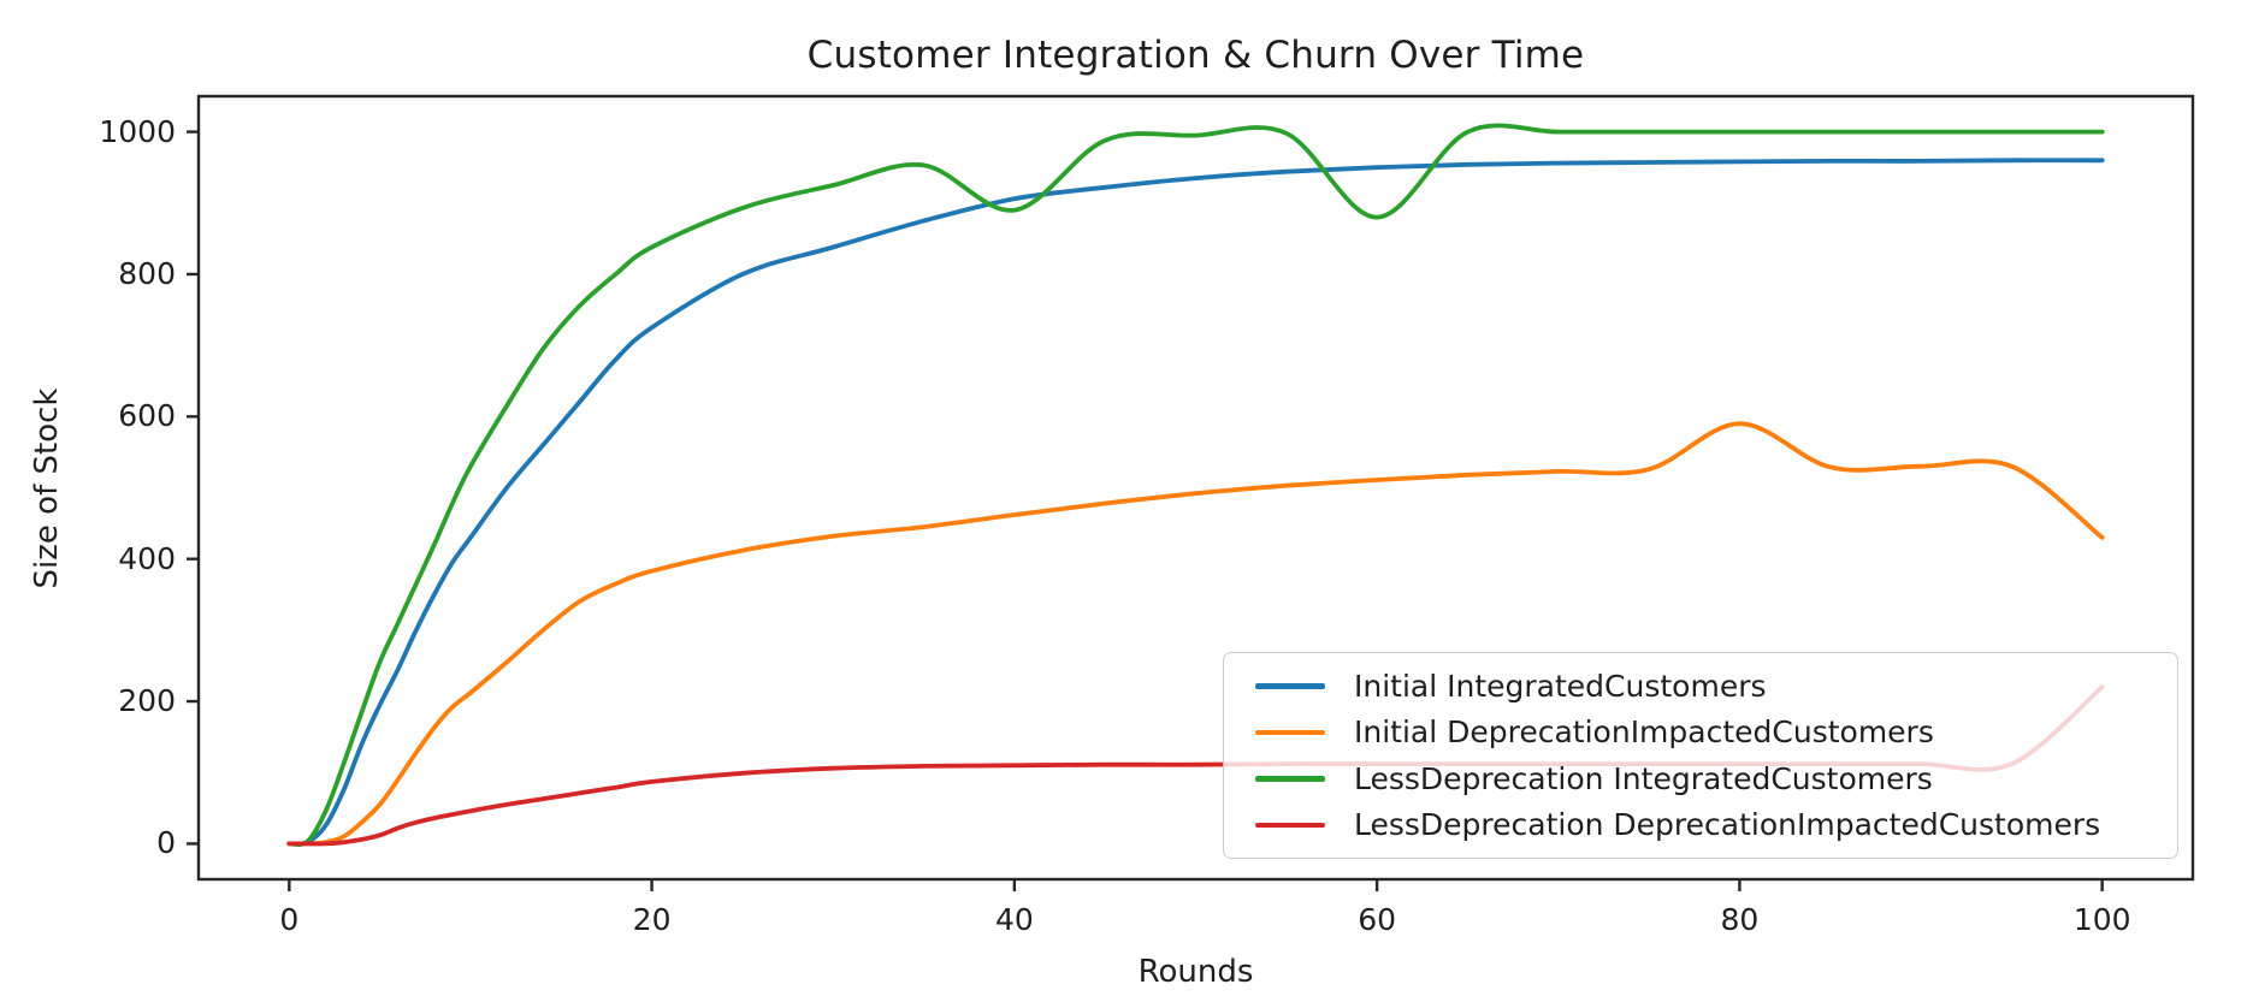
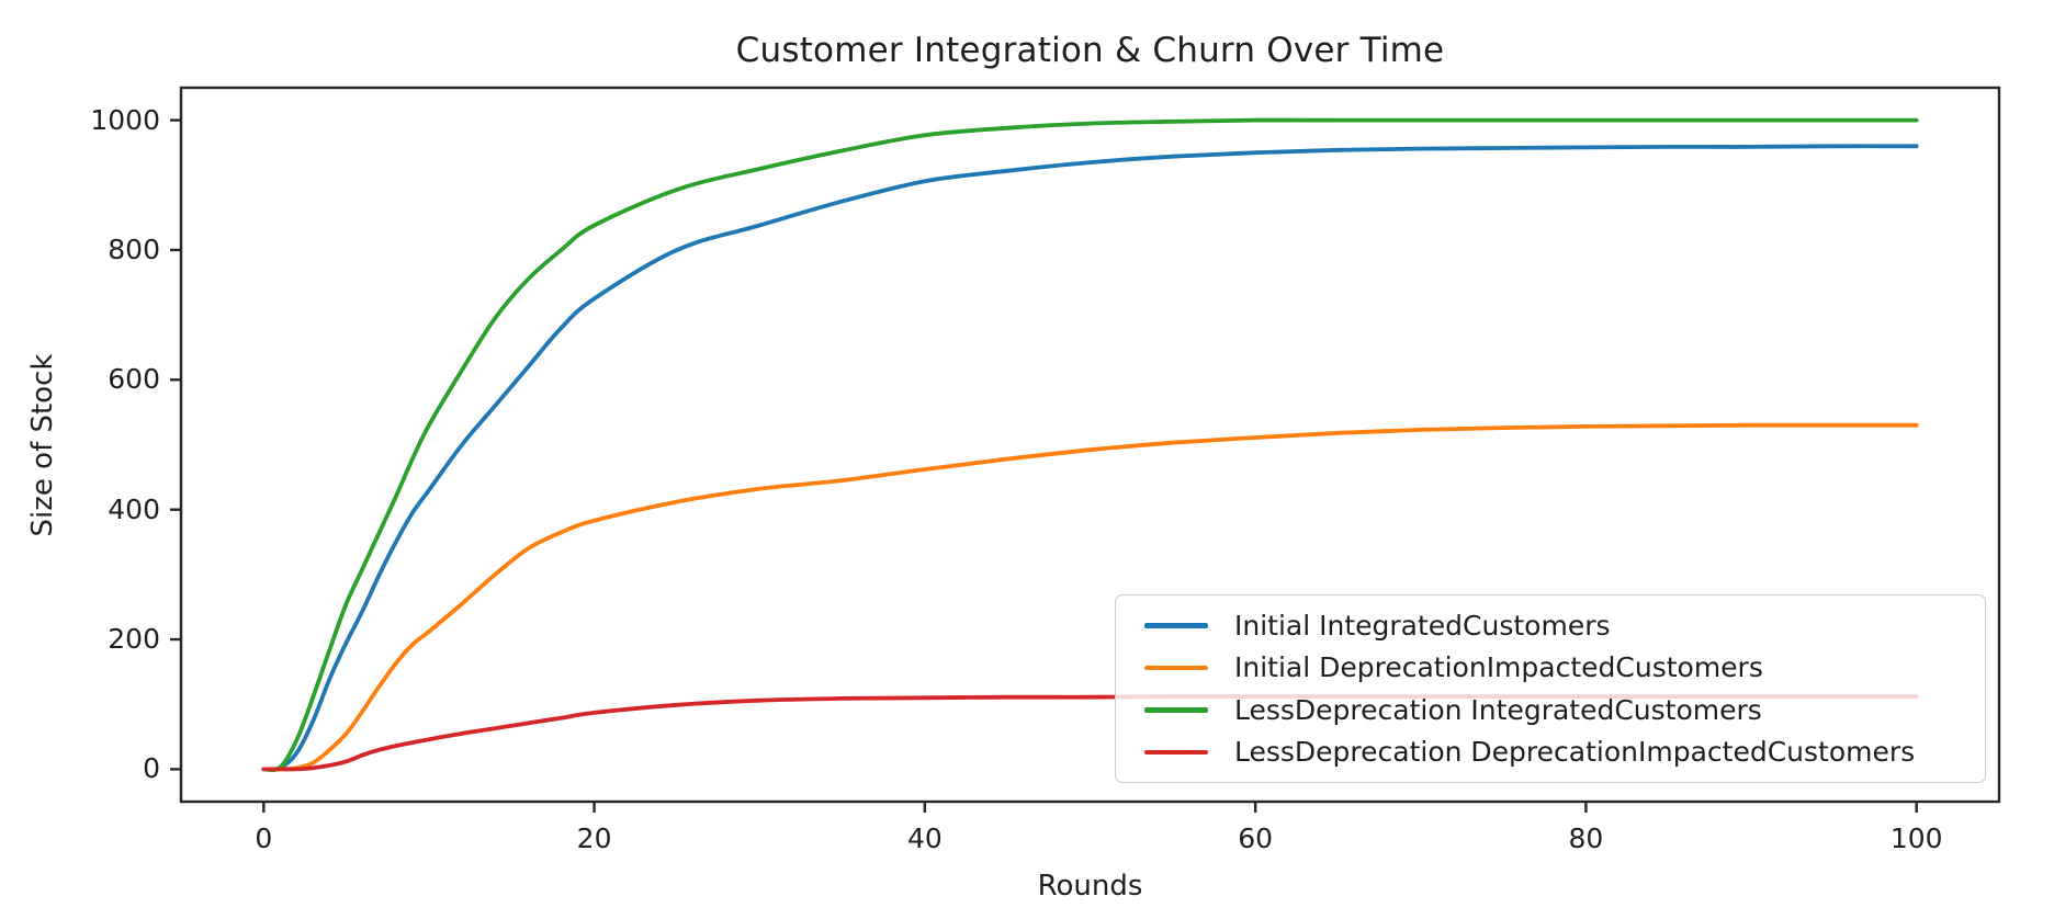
LessDeprecation IntegratedCustomers/40: 890 -> 980
LessDeprecation IntegratedCustomers/60: 880 -> 1000
Initial DeprecationImpactedCustomers/80: 590 -> 530
Initial DeprecationImpactedCustomers/100: 430 -> 530
LessDeprecation DeprecationImpactedCustomers/100: 220 -> 110
